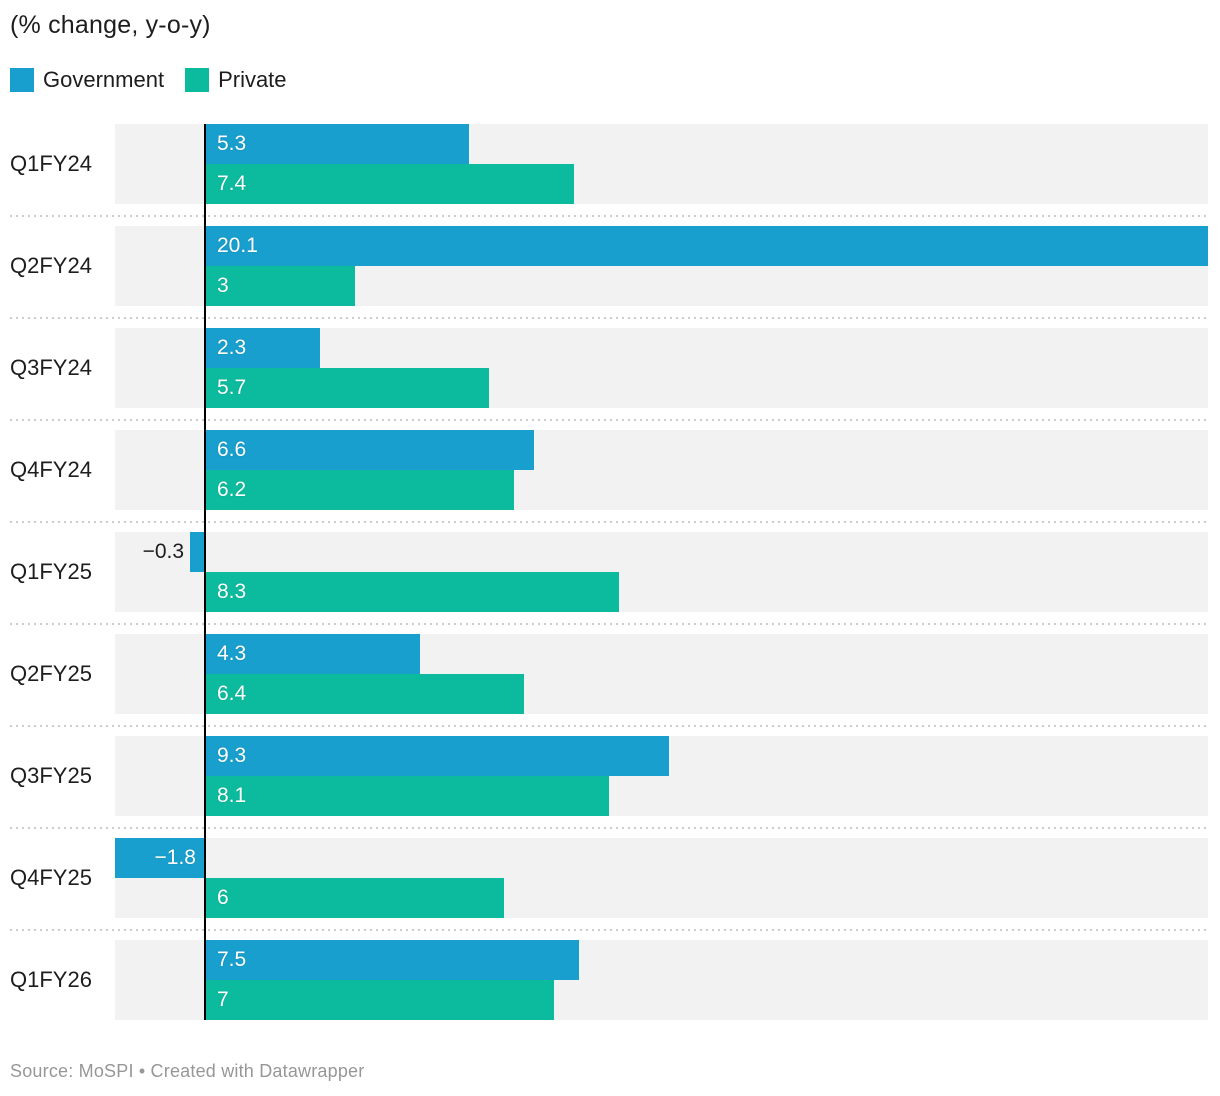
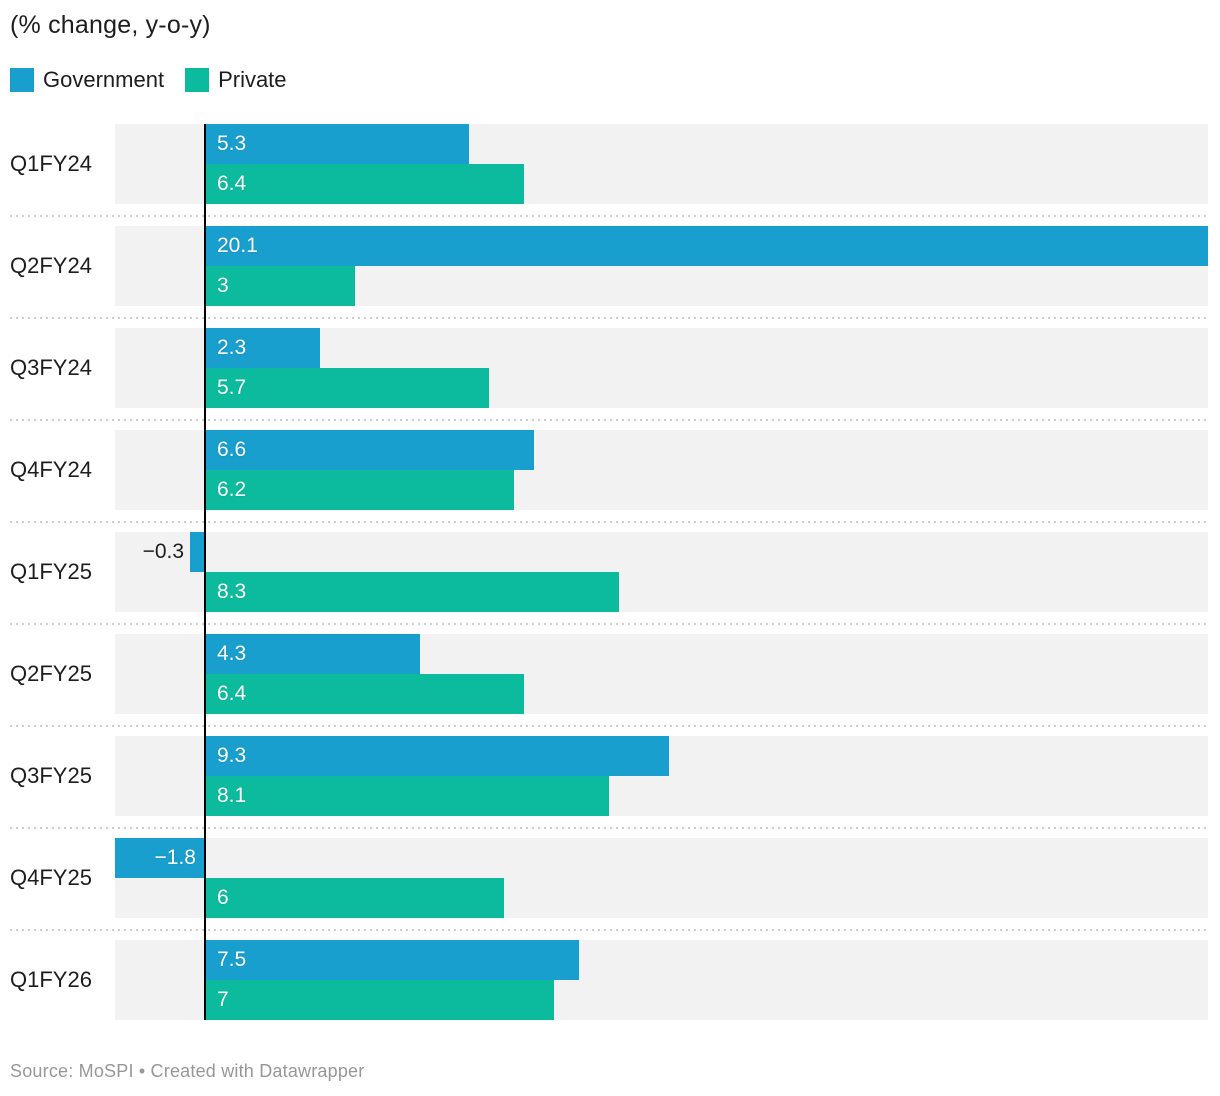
Private/Q1FY24: 7.4 -> 6.4
